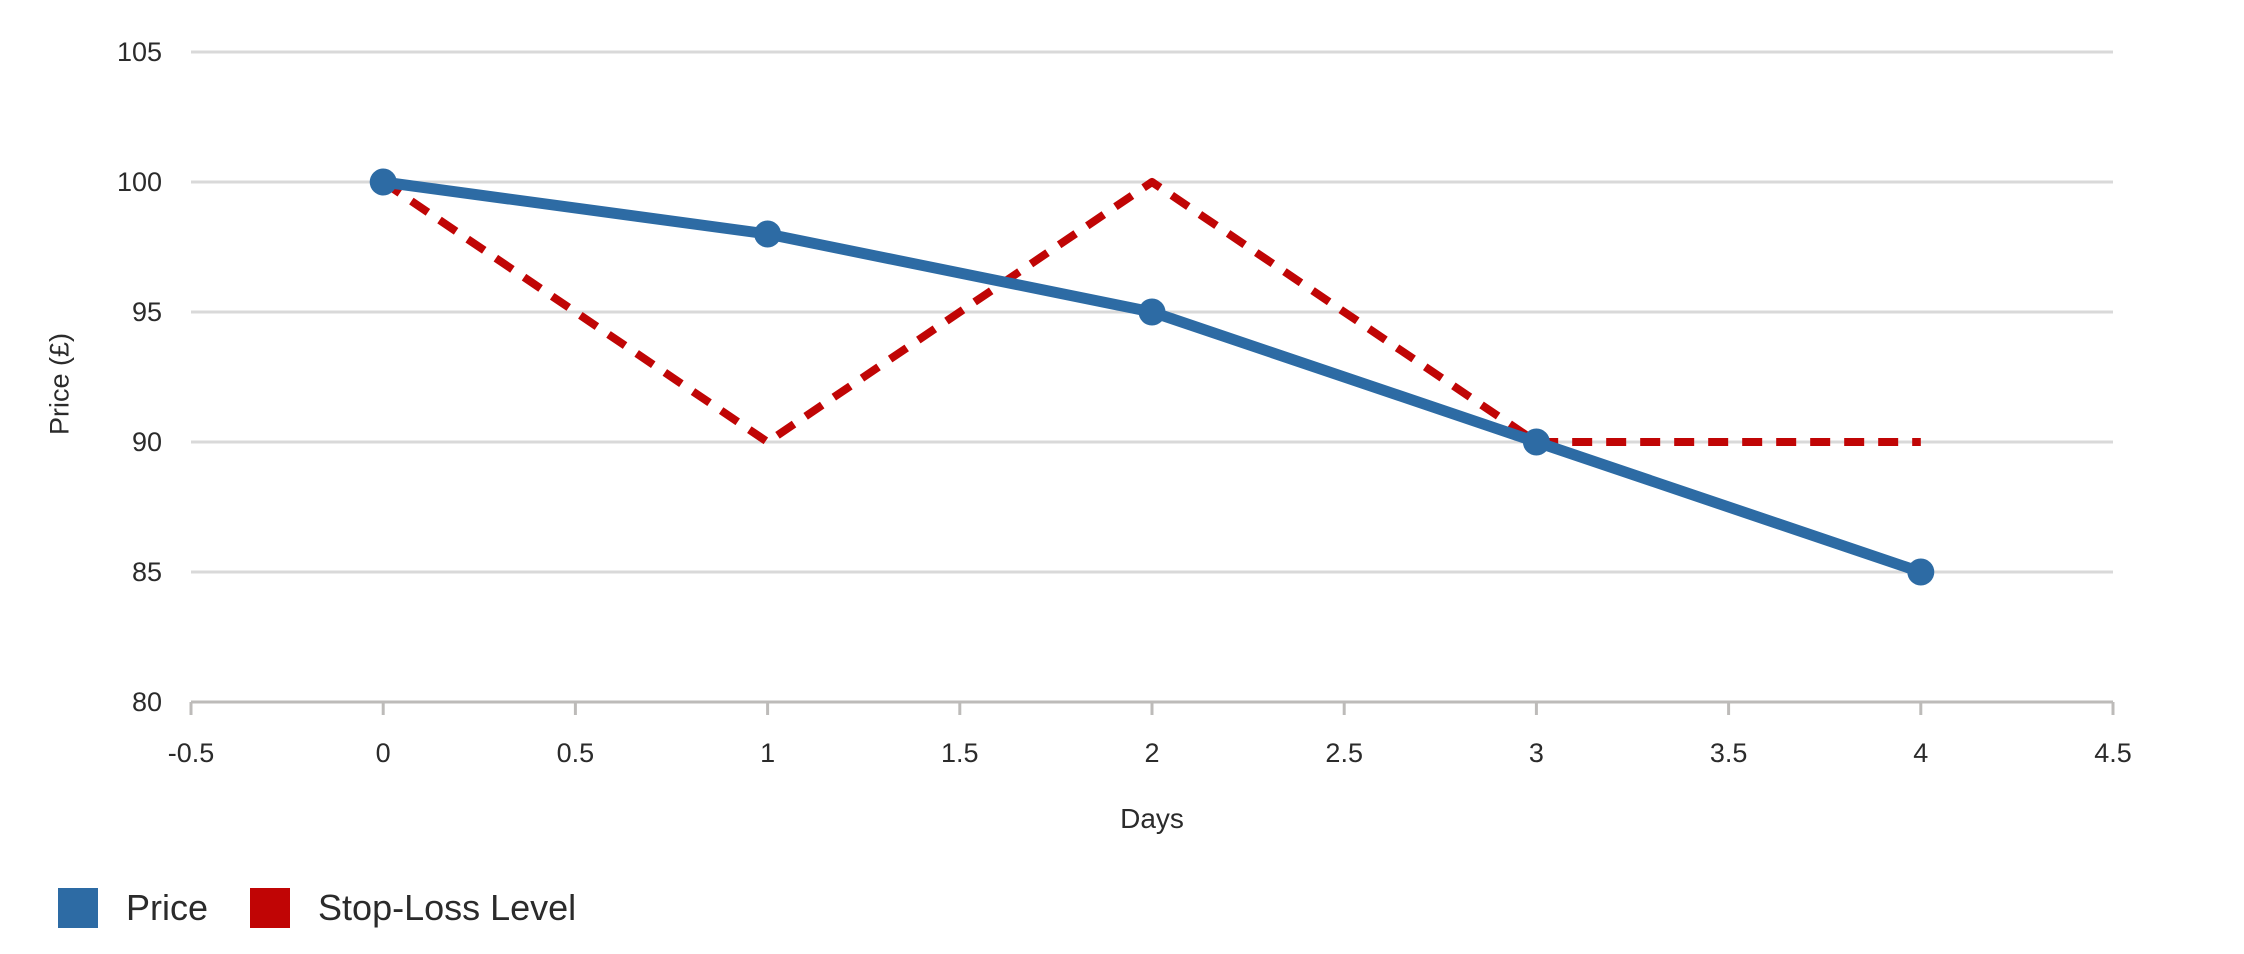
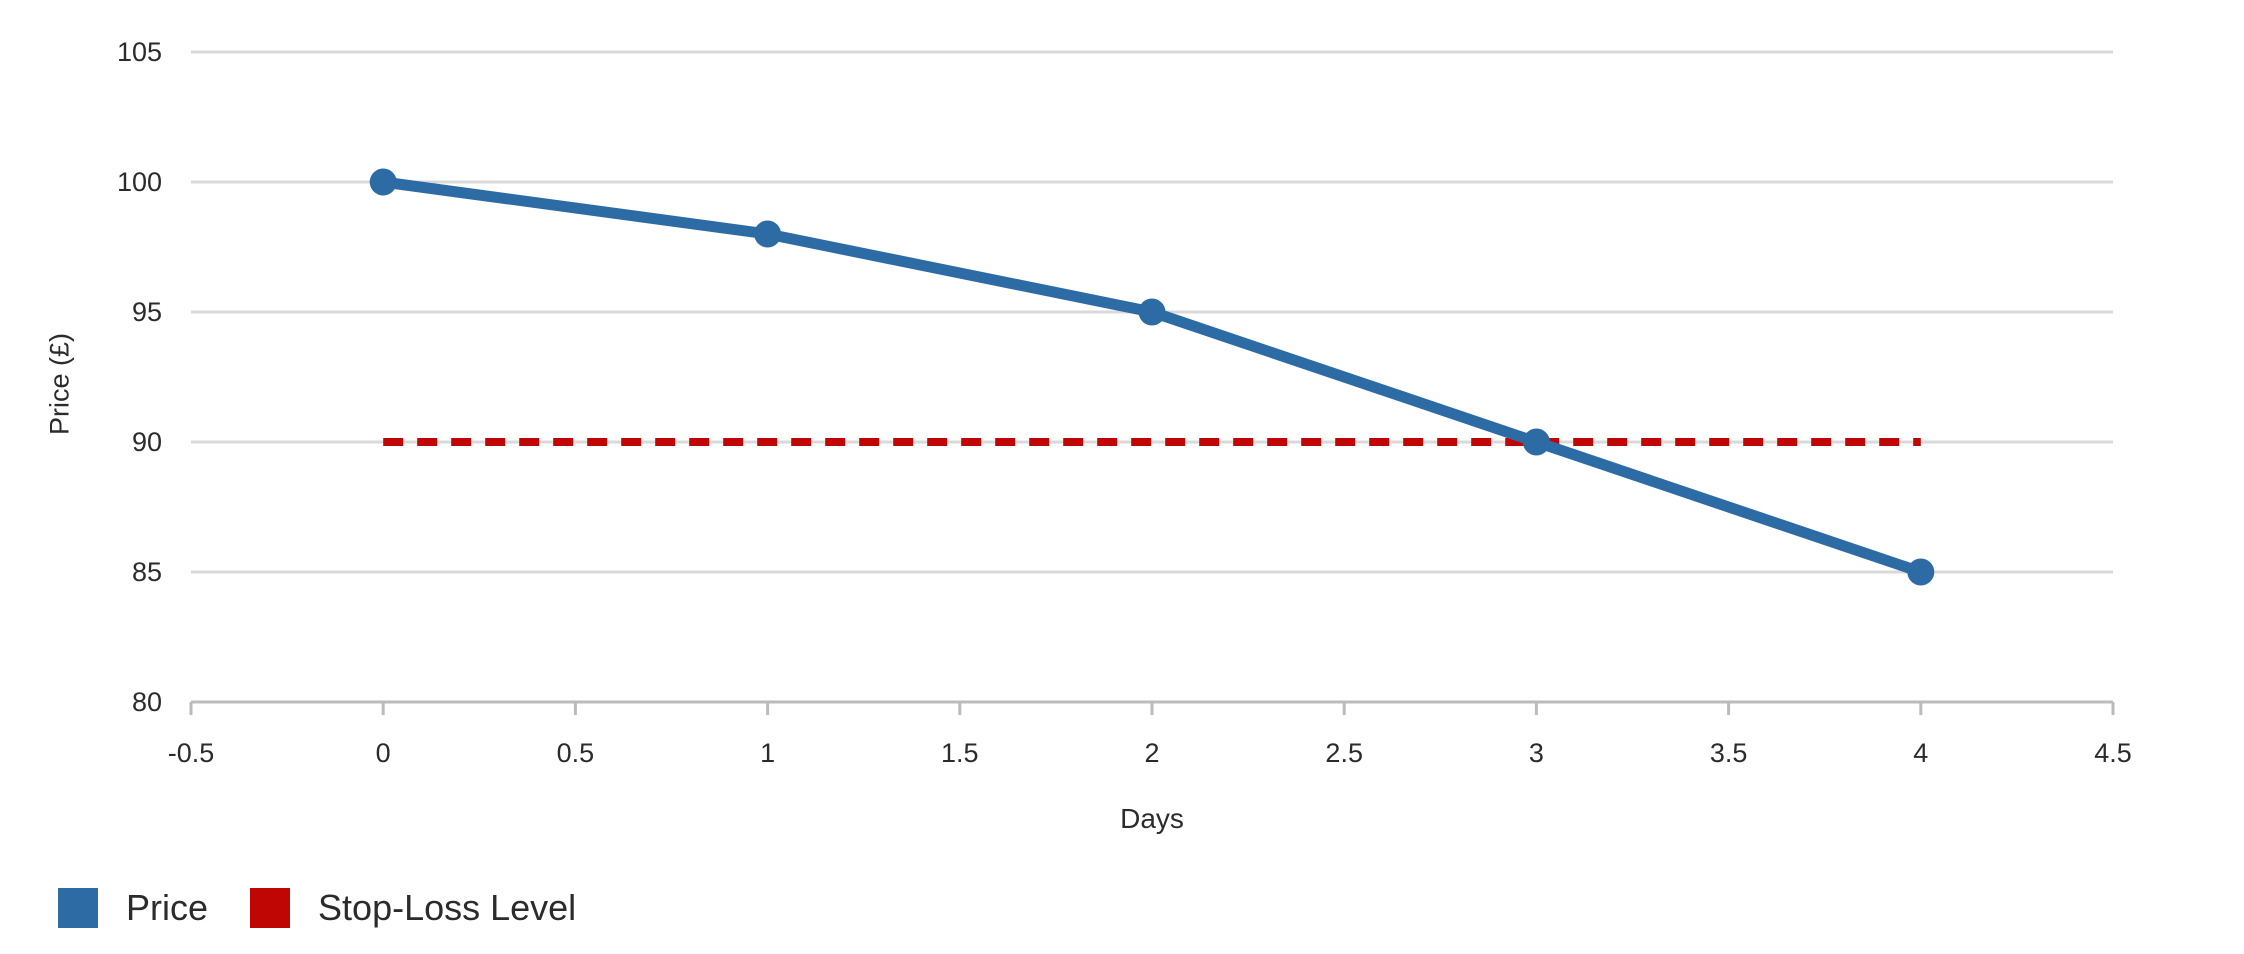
Stop-Loss Level/0: 100 -> 90
Stop-Loss Level/2: 100 -> 90
